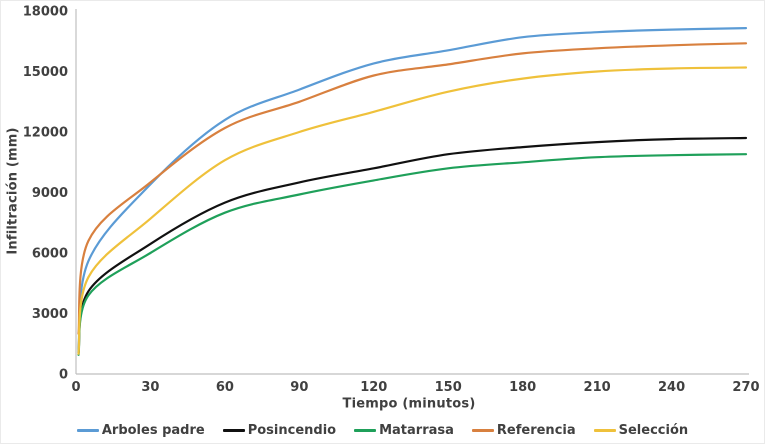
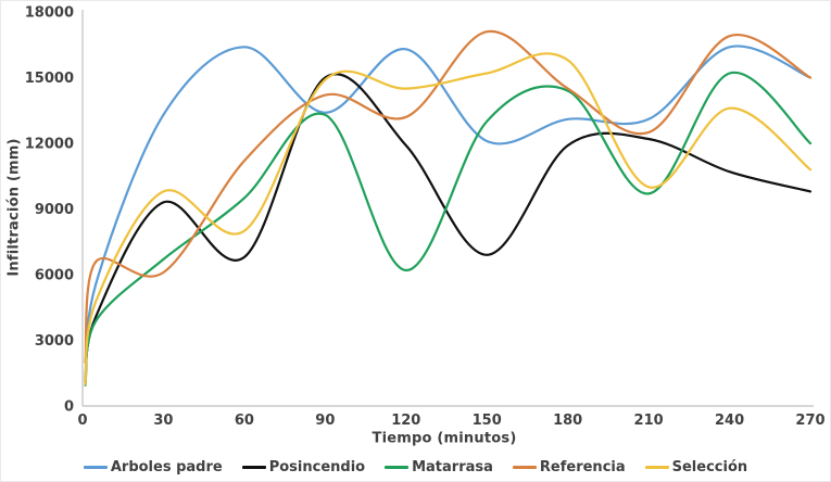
Arboles padre/30: 9400 -> 13300
Posincendio/30: 6400 -> 9300
Matarrasa/30: 6000 -> 6700
Referencia/30: 9500 -> 6100
Selección/30: 7700 -> 9800
Arboles padre/60: 12600 -> 16400
Posincendio/60: 8500 -> 6800
Matarrasa/60: 8000 -> 9500
Referencia/60: 12200 -> 11200
Selección/60: 10600 -> 8000
Arboles padre/90: 14100 -> 13400
Posincendio/90: 9500 -> 15000
Matarrasa/90: 8900 -> 13300
Referencia/90: 13500 -> 14200
Selección/90: 12000 -> 14900
Arboles padre/120: 15400 -> 16300
Posincendio/120: 10200 -> 11900
Matarrasa/120: 9600 -> 6200
Referencia/120: 14800 -> 13200
Selección/120: 13000 -> 14500
Arboles padre/150: 16000 -> 12100
Posincendio/150: 10900 -> 6900
Matarrasa/150: 10200 -> 13000
Referencia/150: 15400 -> 17100
Selección/150: 14000 -> 15200
Arboles padre/180: 16700 -> 13100
Posincendio/180: 11200 -> 11900
Matarrasa/180: 10500 -> 14400
Referencia/180: 15900 -> 14500
Selección/180: 14600 -> 15800
Arboles padre/210: 17000 -> 13100
Posincendio/210: 11500 -> 12200
Matarrasa/210: 10800 -> 9700
Referencia/210: 16200 -> 12500
Selección/210: 15000 -> 10000
Arboles padre/240: 17100 -> 16400
Posincendio/240: 11600 -> 10700
Matarrasa/240: 10800 -> 15200
Referencia/240: 16300 -> 16900
Selección/240: 15200 -> 13600
Arboles padre/270: 17200 -> 15000
Posincendio/270: 11700 -> 9800
Matarrasa/270: 10900 -> 12000
Referencia/270: 16400 -> 15000
Selección/270: 15200 -> 10800
